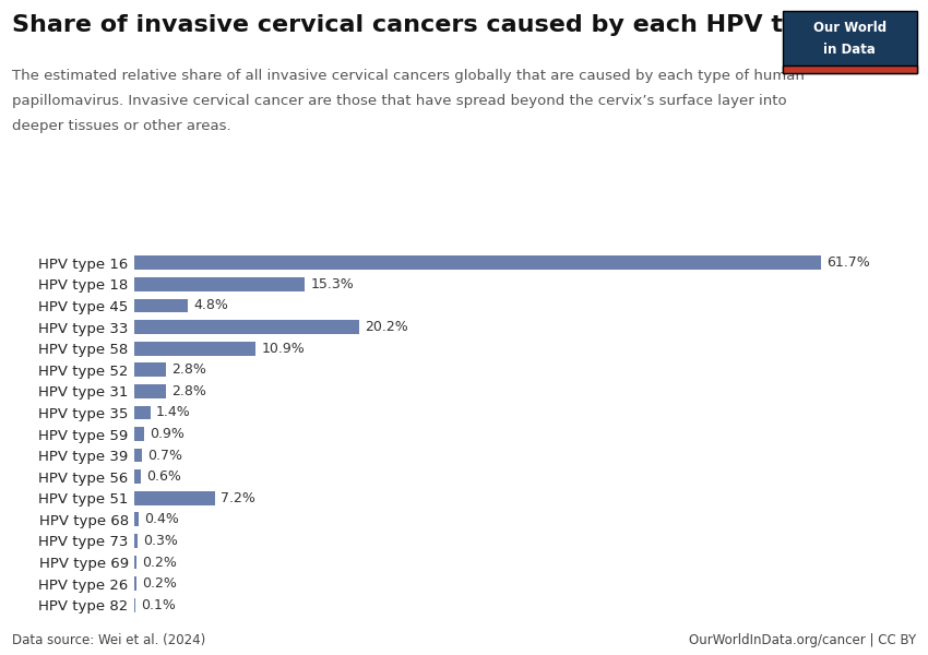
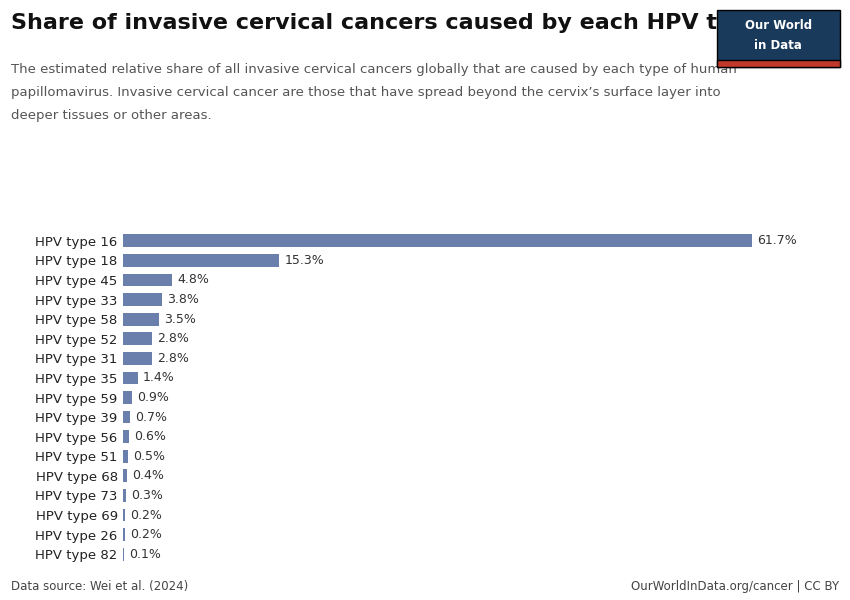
HPV type 33: 20.2% -> 3.8%
HPV type 58: 10.9% -> 3.5%
HPV type 51: 7.2% -> 0.5%
